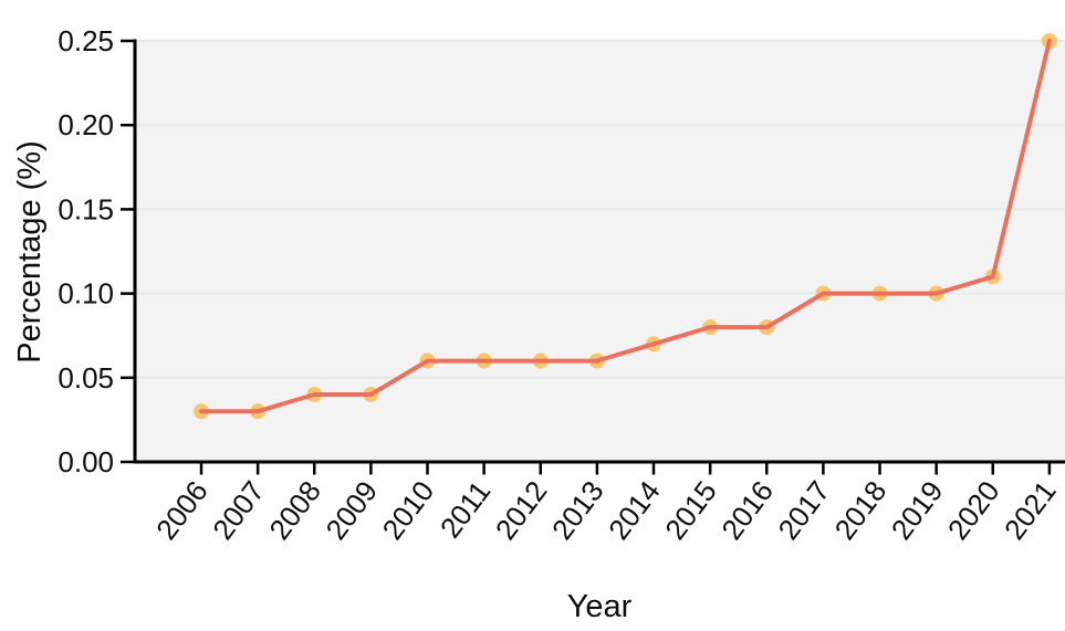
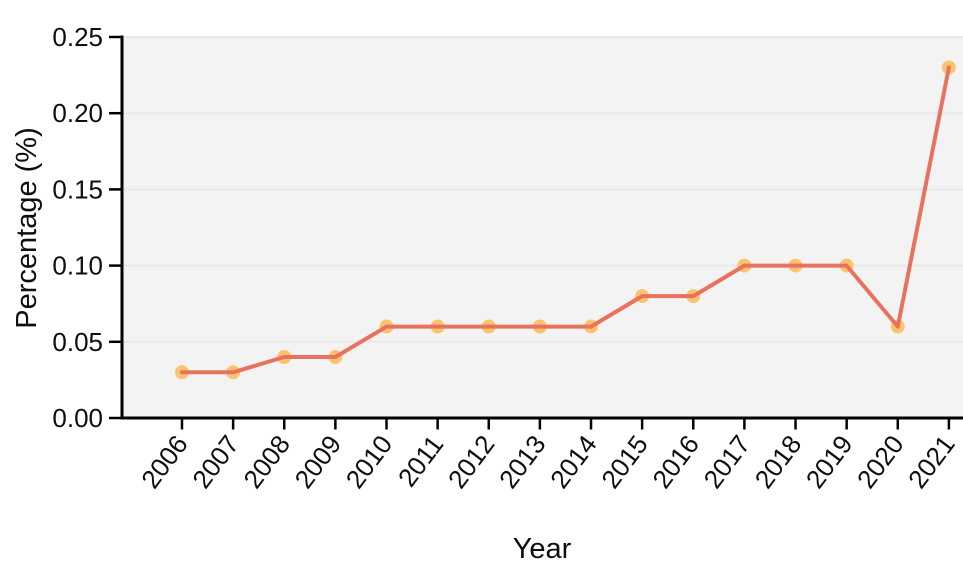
2014: 0.07 -> 0.06
2020: 0.11 -> 0.06
2021: 0.25 -> 0.23
